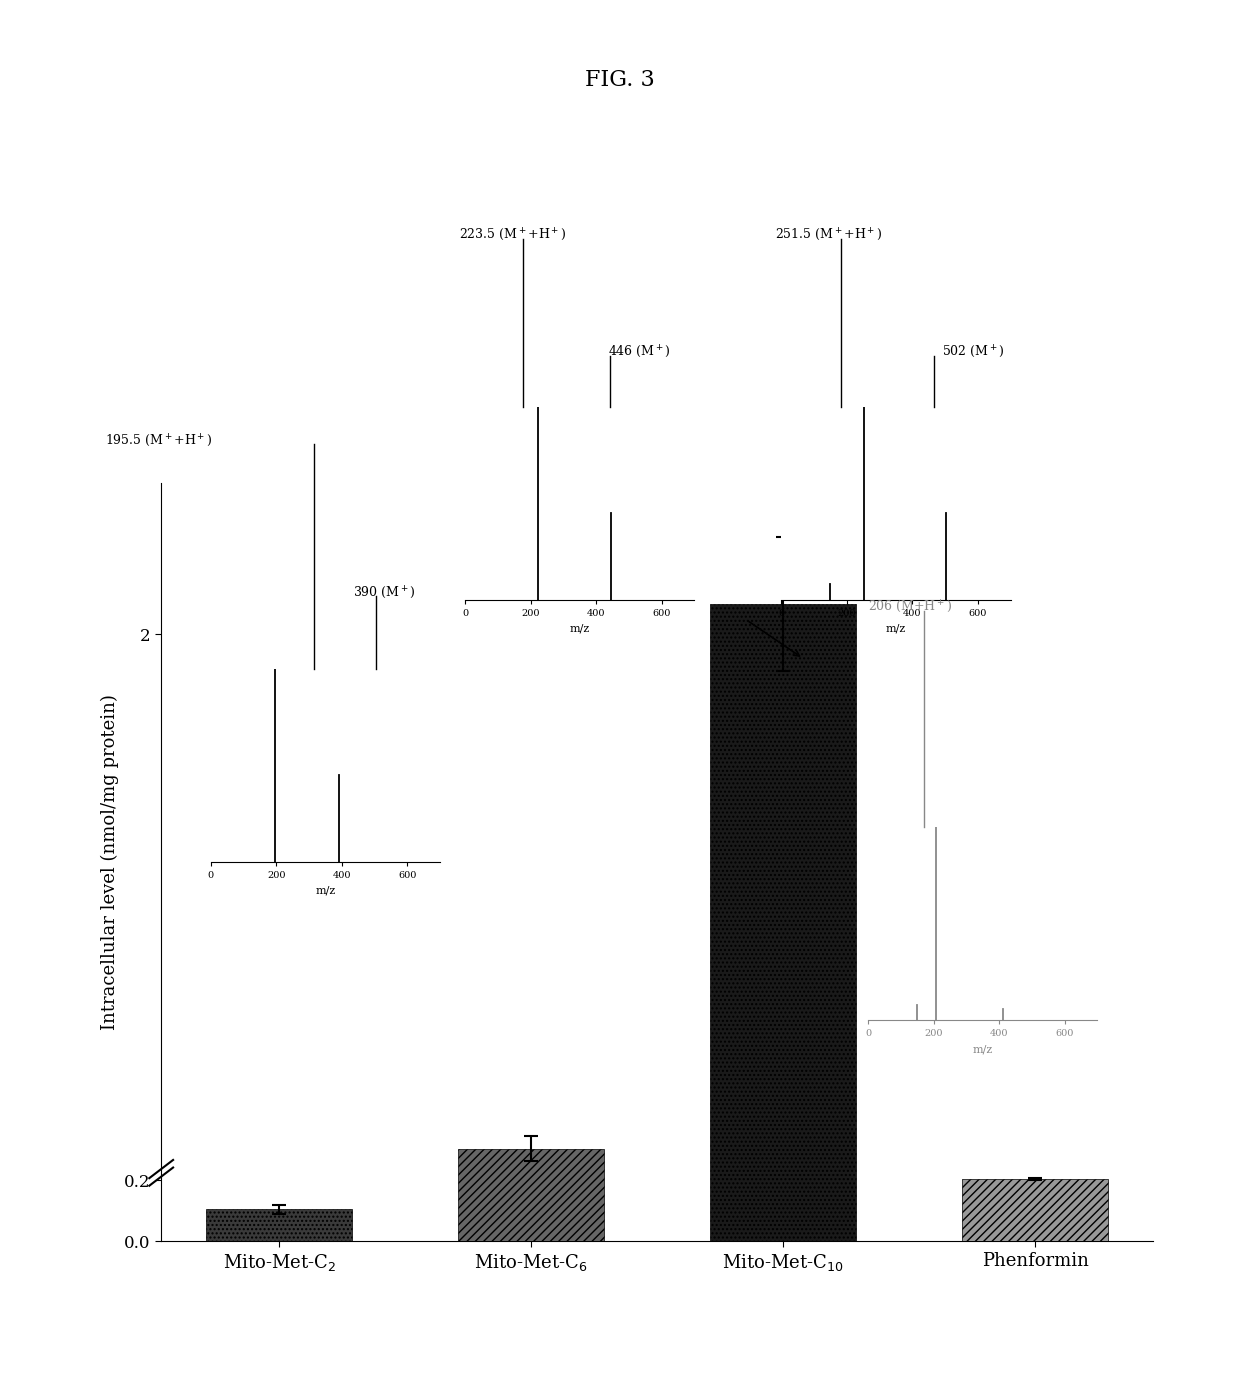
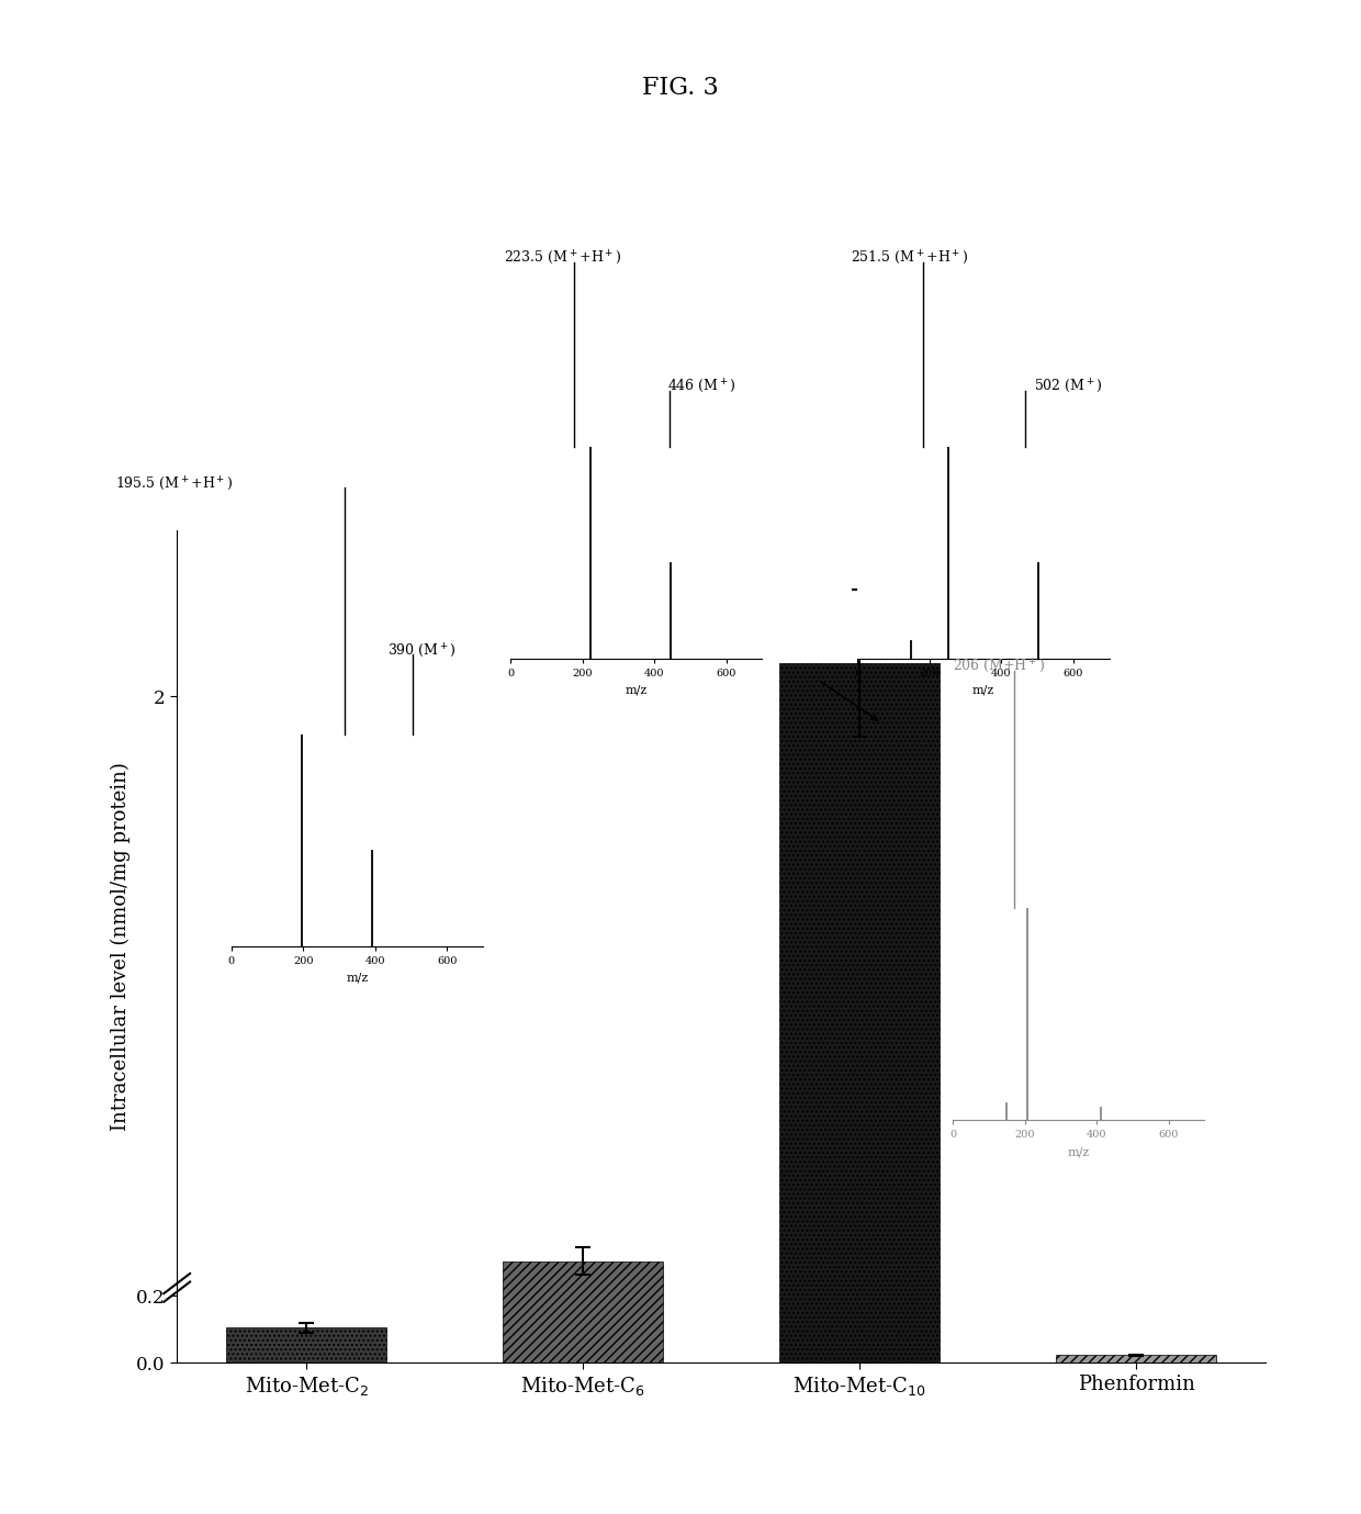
Phenformin: 0.205 -> 0.022
